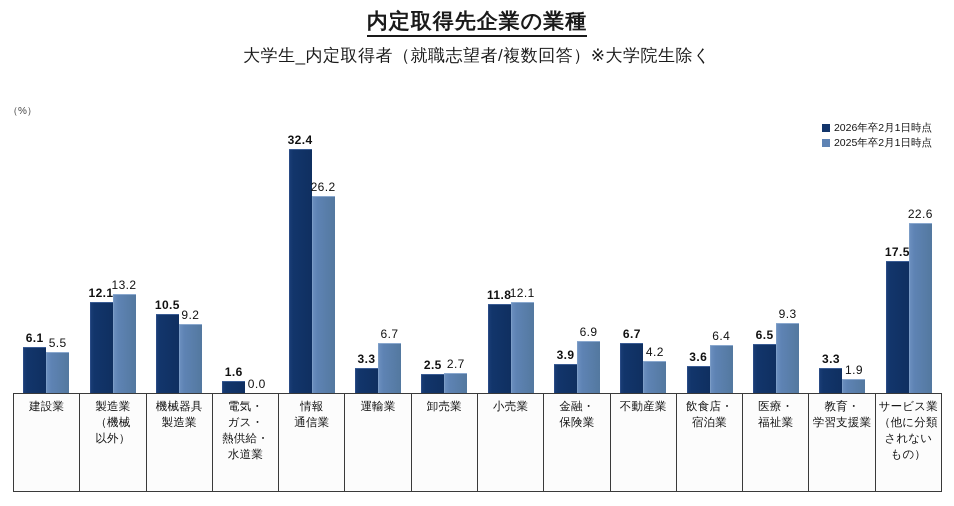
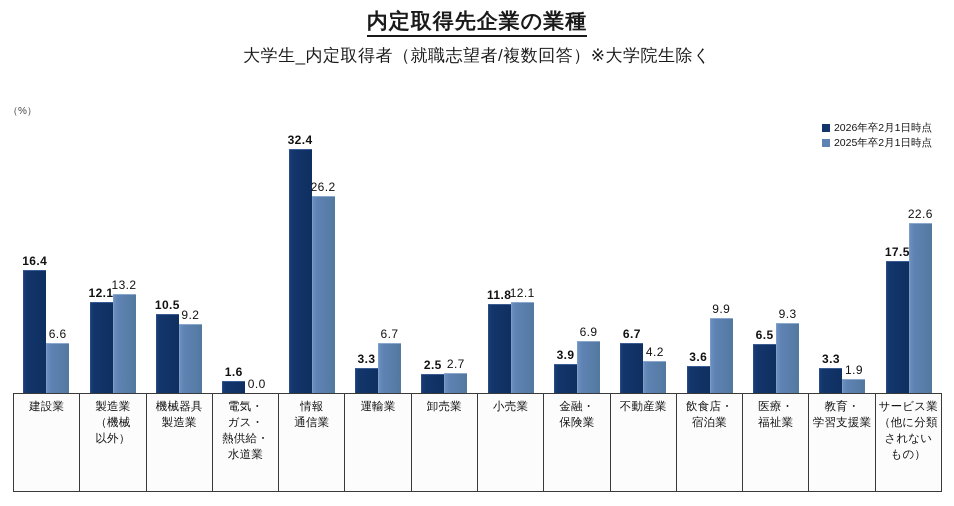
2026年卒2月1日時点/建設業: 6.1 -> 16.4
2025年卒2月1日時点/建設業: 5.5 -> 6.6
2025年卒2月1日時点/飲食店・ 宿泊業: 6.4 -> 9.9
